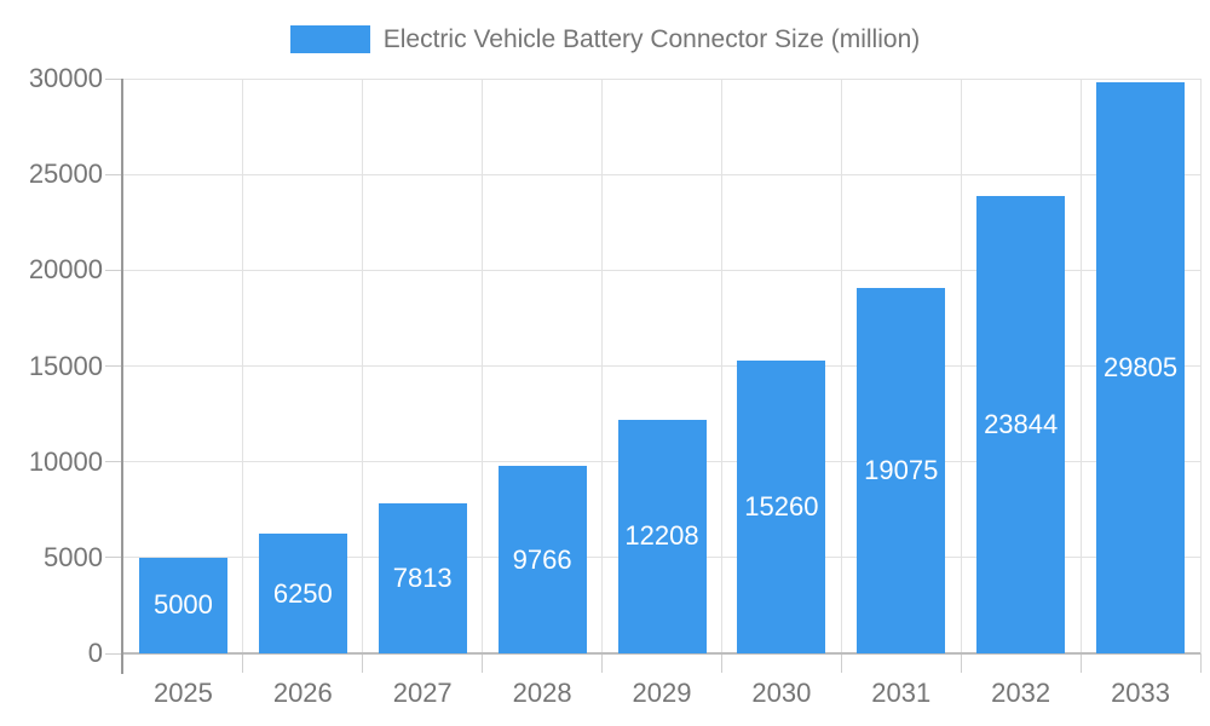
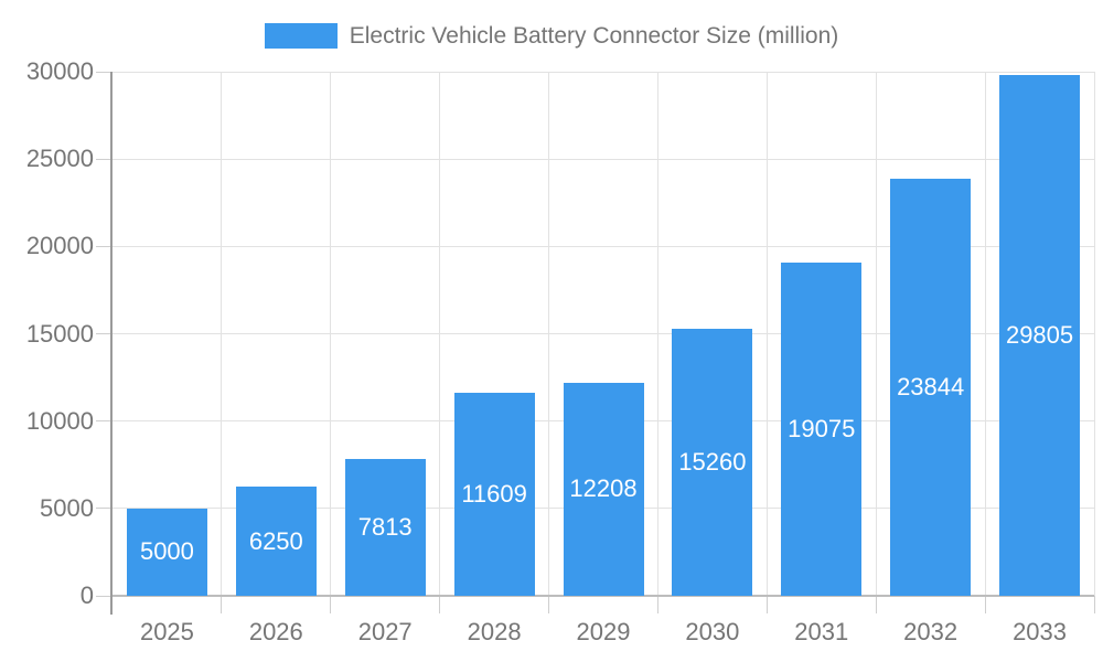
2028: 9766 -> 11609
